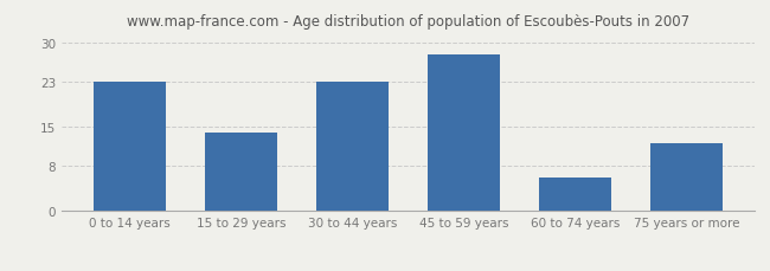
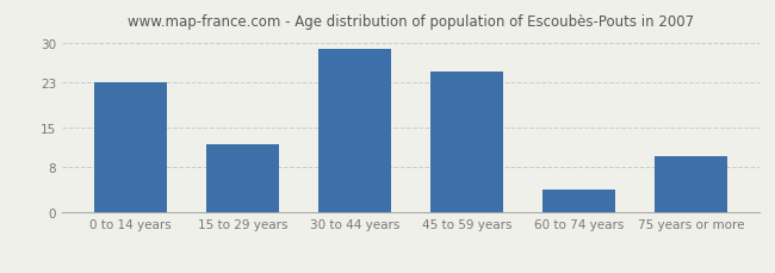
15 to 29 years: 14 -> 12
30 to 44 years: 23 -> 29
45 to 59 years: 28 -> 25
60 to 74 years: 6 -> 4
75 years or more: 12 -> 10
